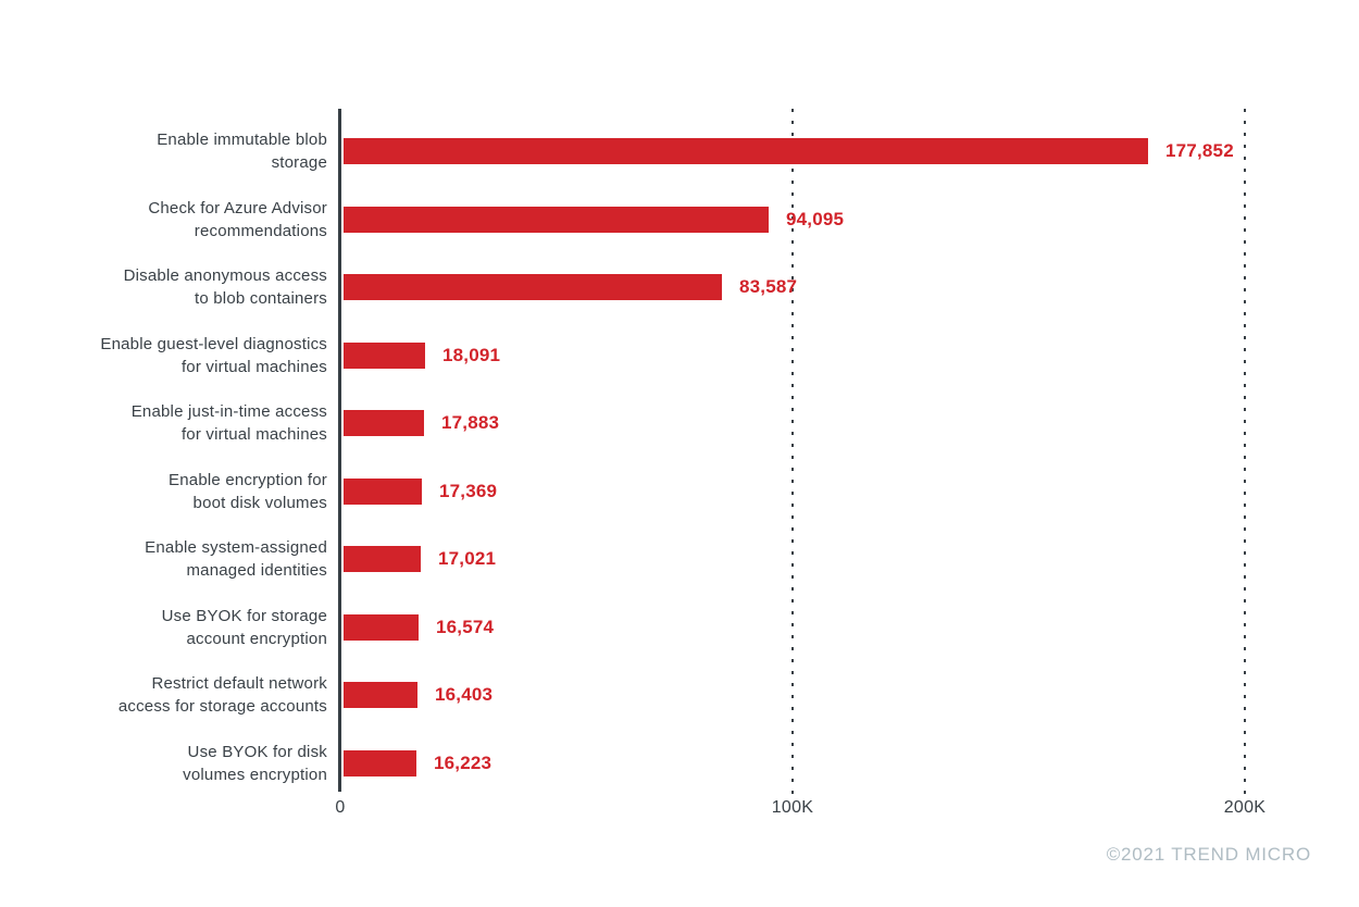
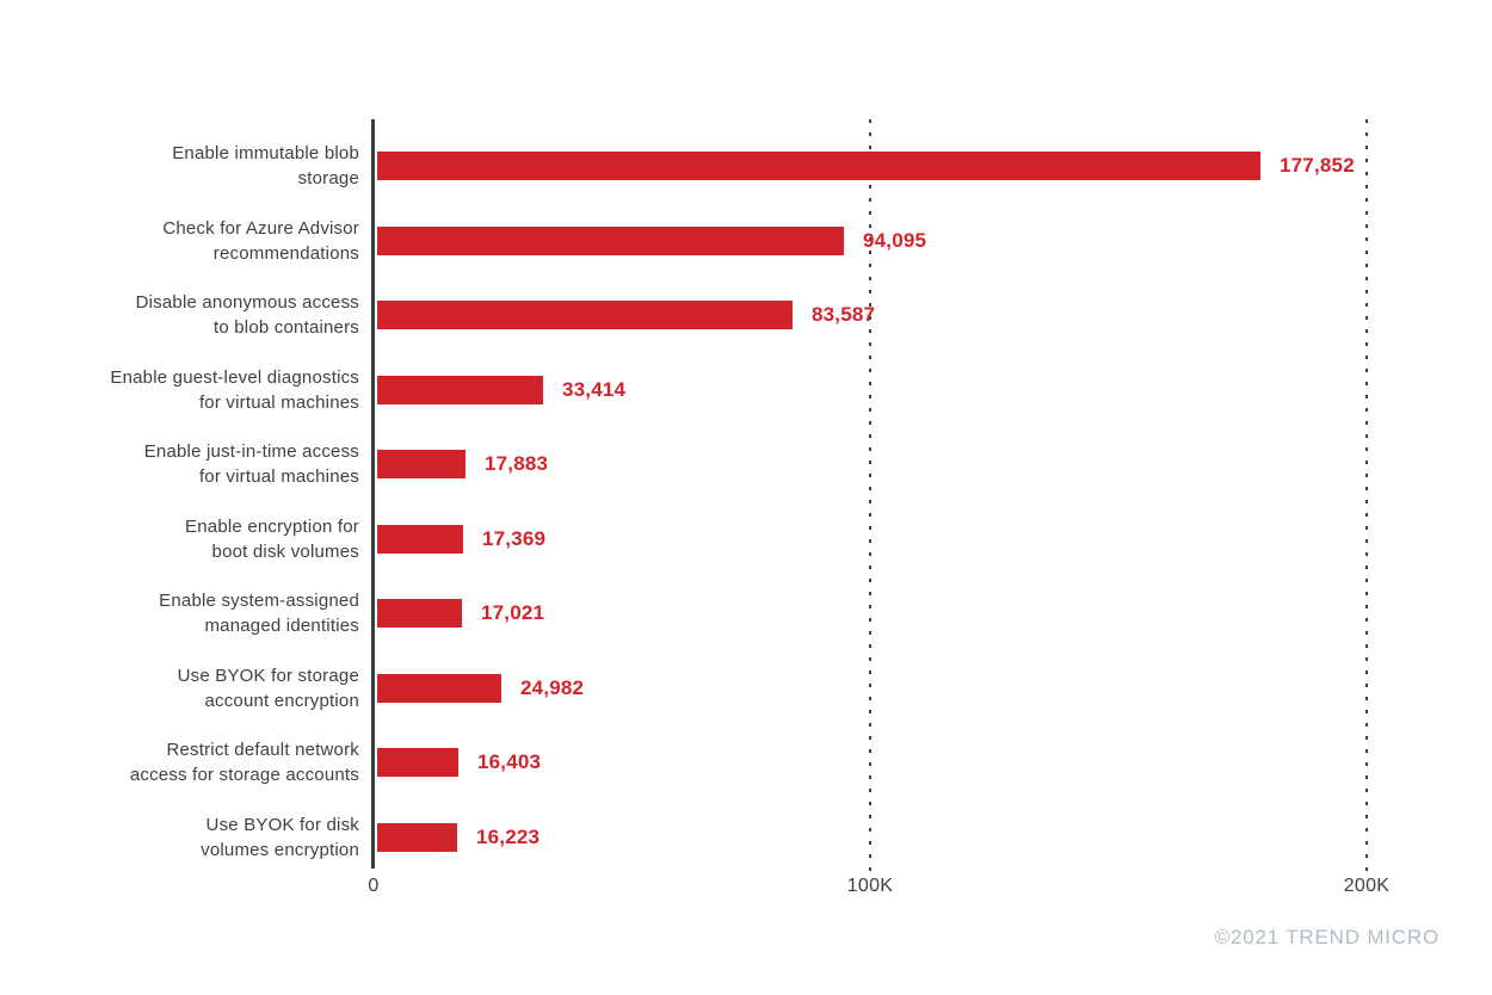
Enable guest-level diagnostics for virtual machines: 18,091 -> 33,414
Use BYOK for storage account encryption: 16,574 -> 24,982
